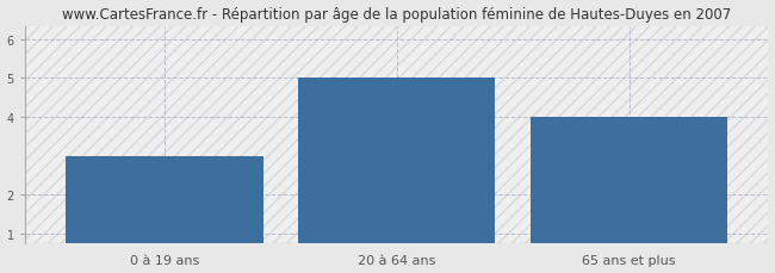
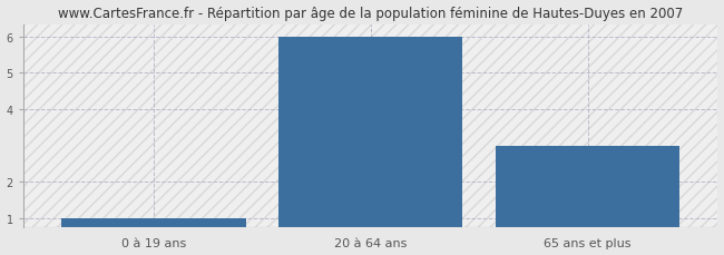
0 à 19 ans: 3 -> 1
20 à 64 ans: 5 -> 6
65 ans et plus: 4 -> 3
